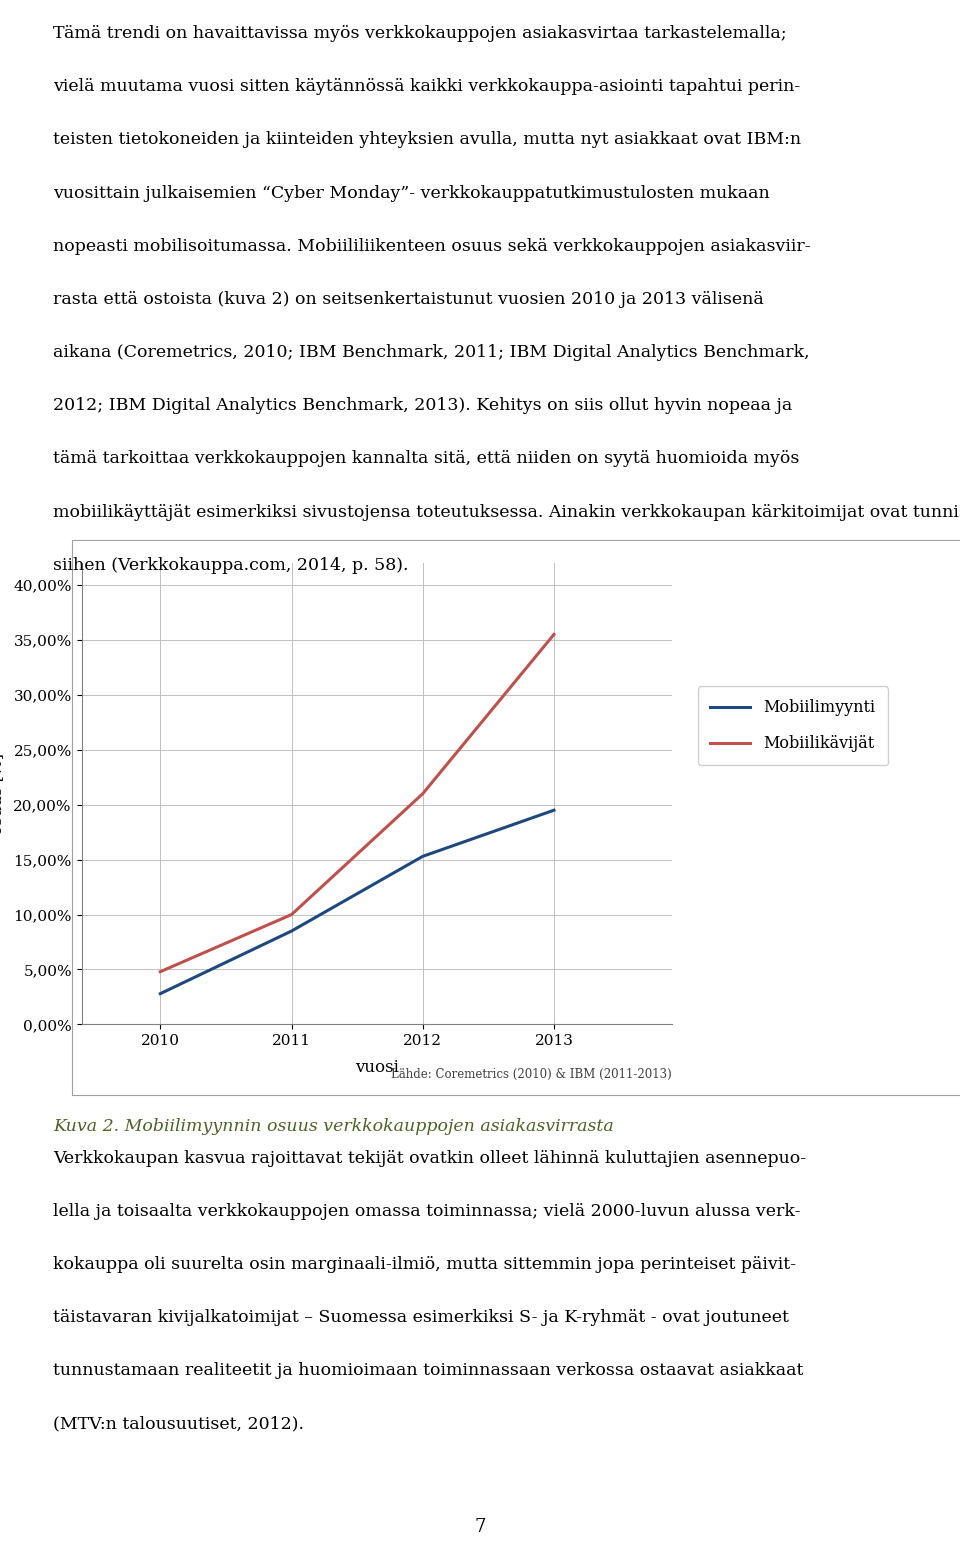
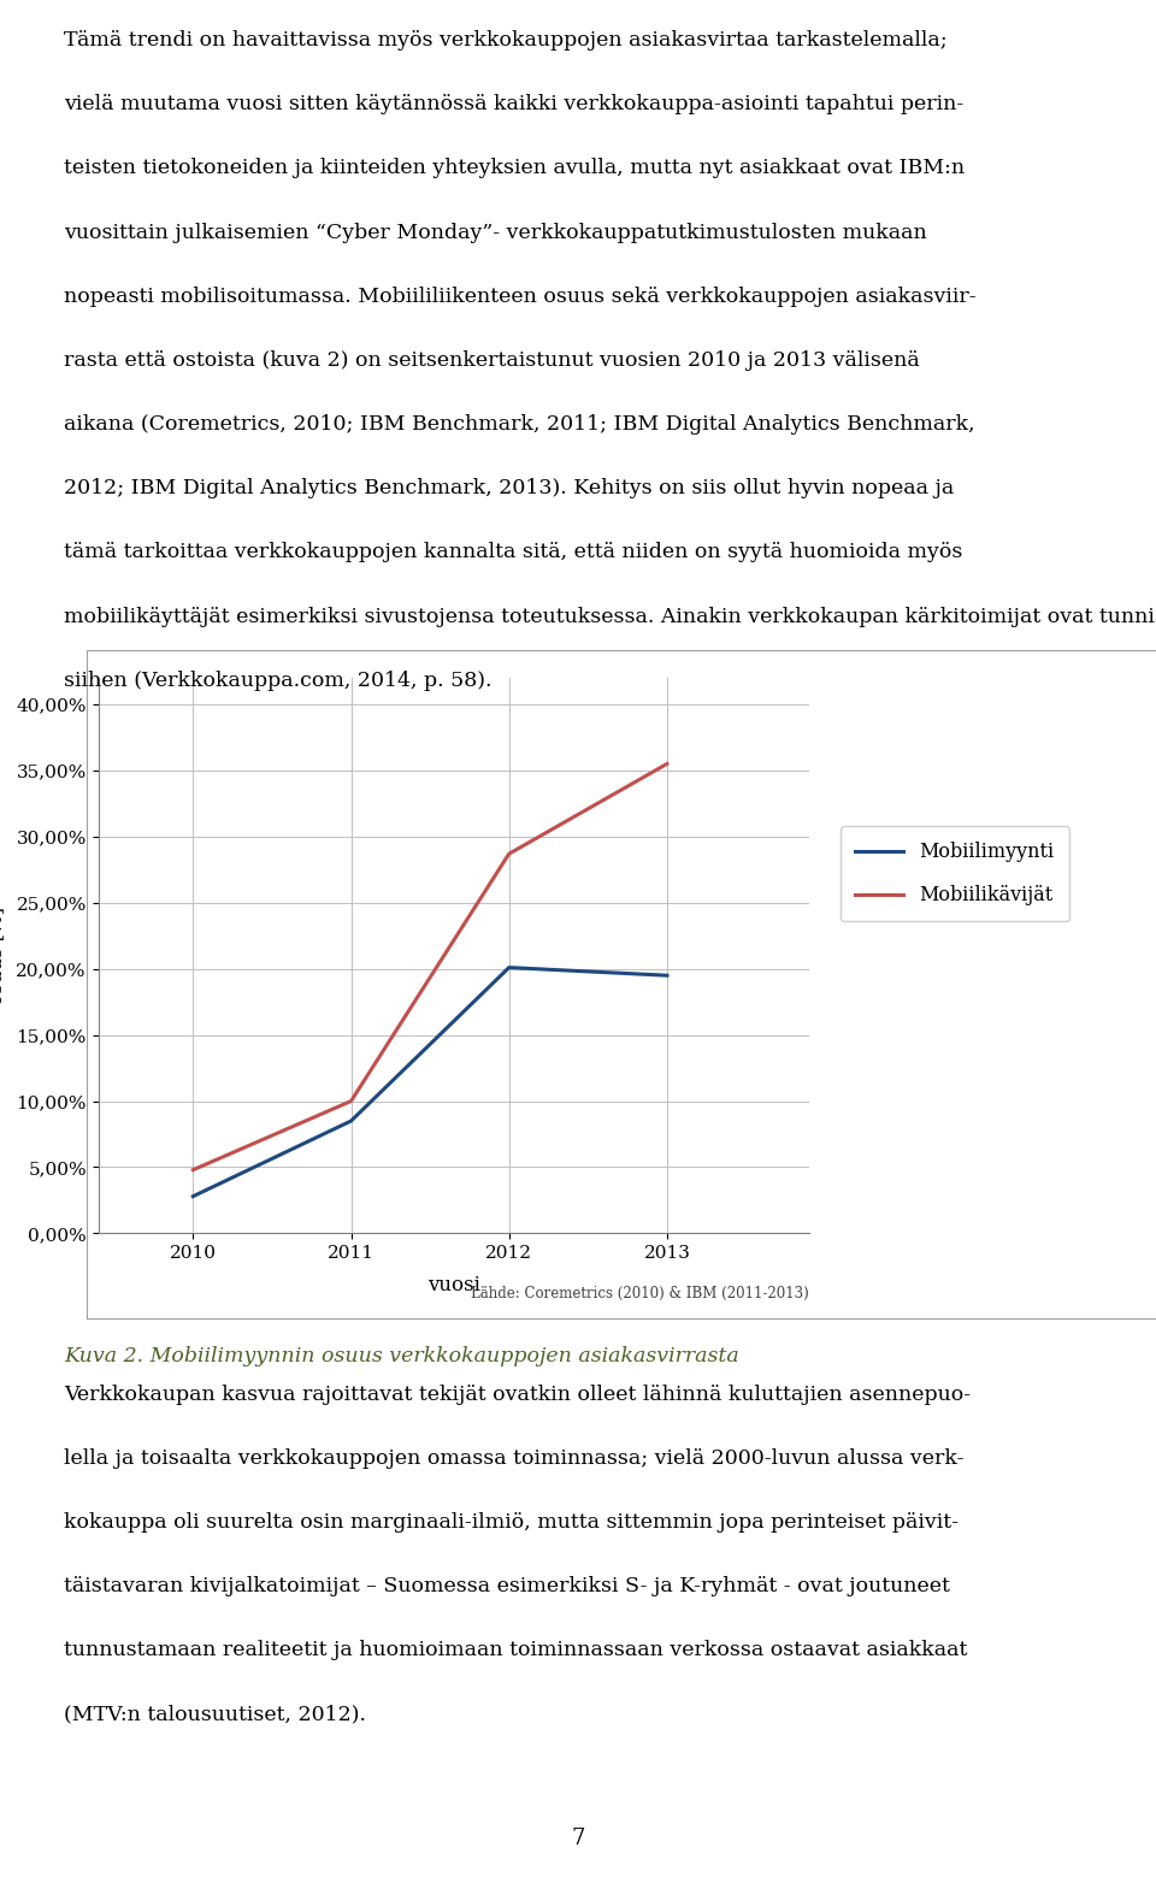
Mobiilimyynti/2012: 15,3% -> 20,1%
Mobiilikävijät/2012: 21,0% -> 28,7%
